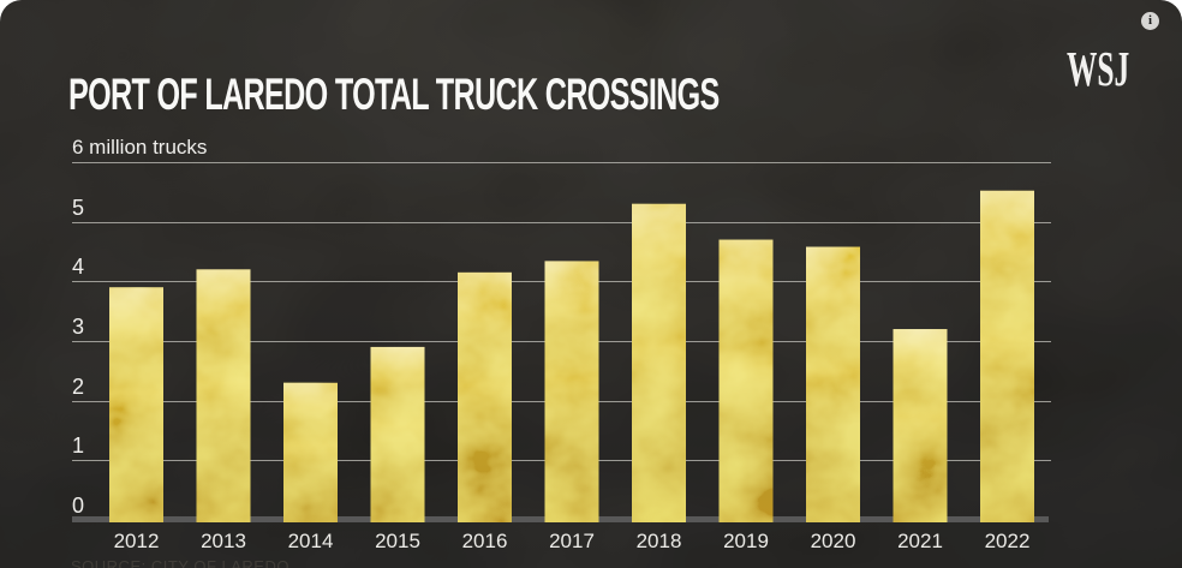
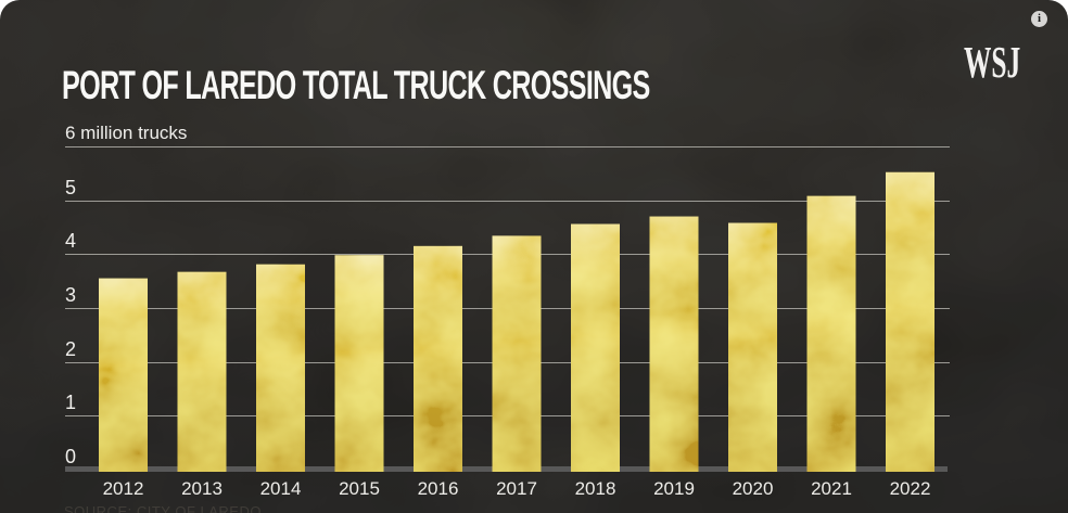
2012: 3.9 -> 3.5
2013: 4.2 -> 3.7
2014: 2.3 -> 3.8
2015: 2.9 -> 4.0
2018: 5.3 -> 4.6
2021: 3.2 -> 5.1
